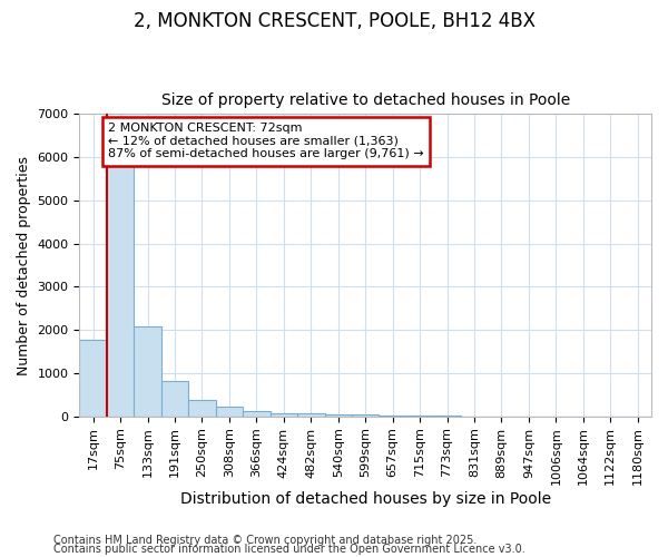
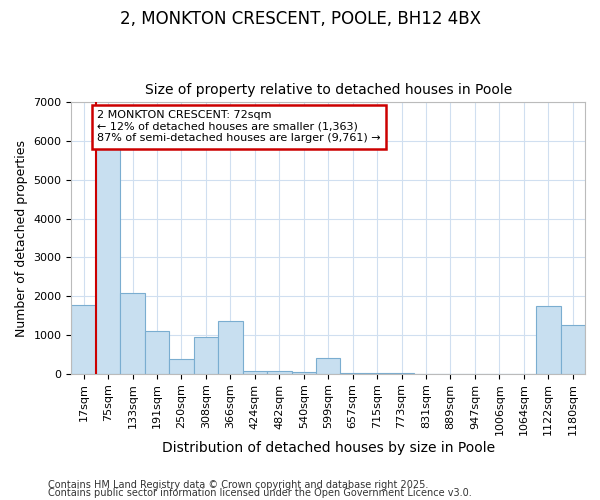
191sqm: 830 -> 1100
308sqm: 230 -> 950
366sqm: 130 -> 1350
599sqm: 40 -> 400
1122sqm: 0 -> 1750
1180sqm: 0 -> 1250
